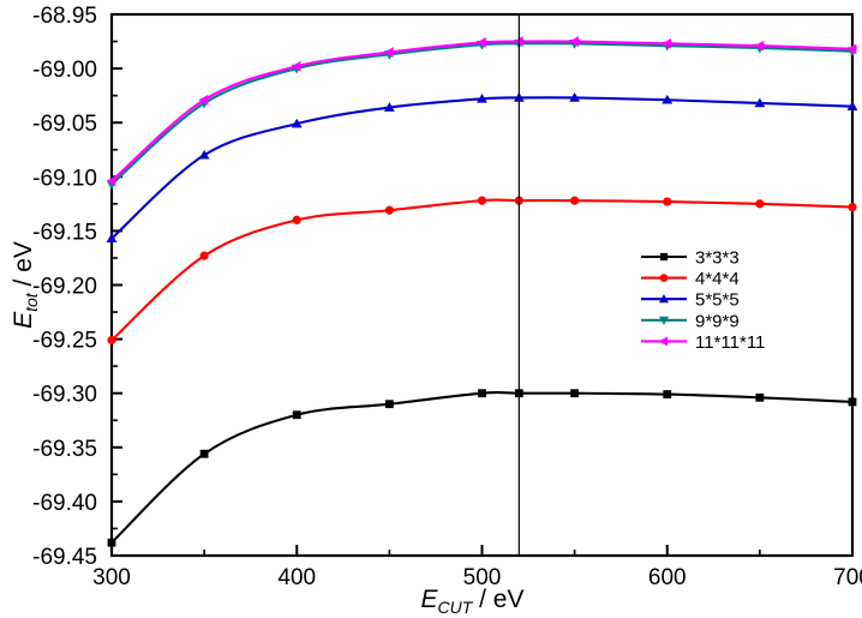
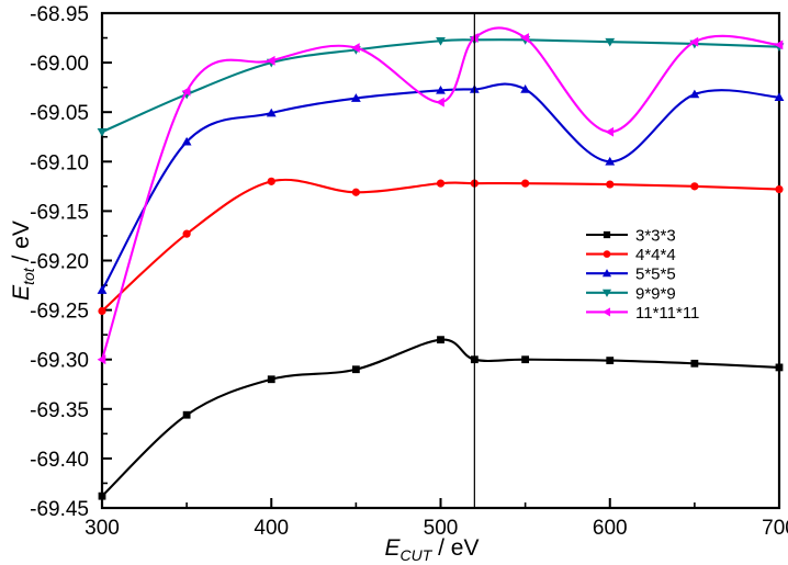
5*5*5/300: -69.16 -> -69.23
9*9*9/300: -69.11 -> -69.07
11*11*11/300: -69.10 -> -69.30
4*4*4/400: -69.14 -> -69.12
3*3*3/500: -69.30 -> -69.28
11*11*11/500: -68.98 -> -69.04
5*5*5/600: -69.03 -> -69.10
11*11*11/600: -68.98 -> -69.07
